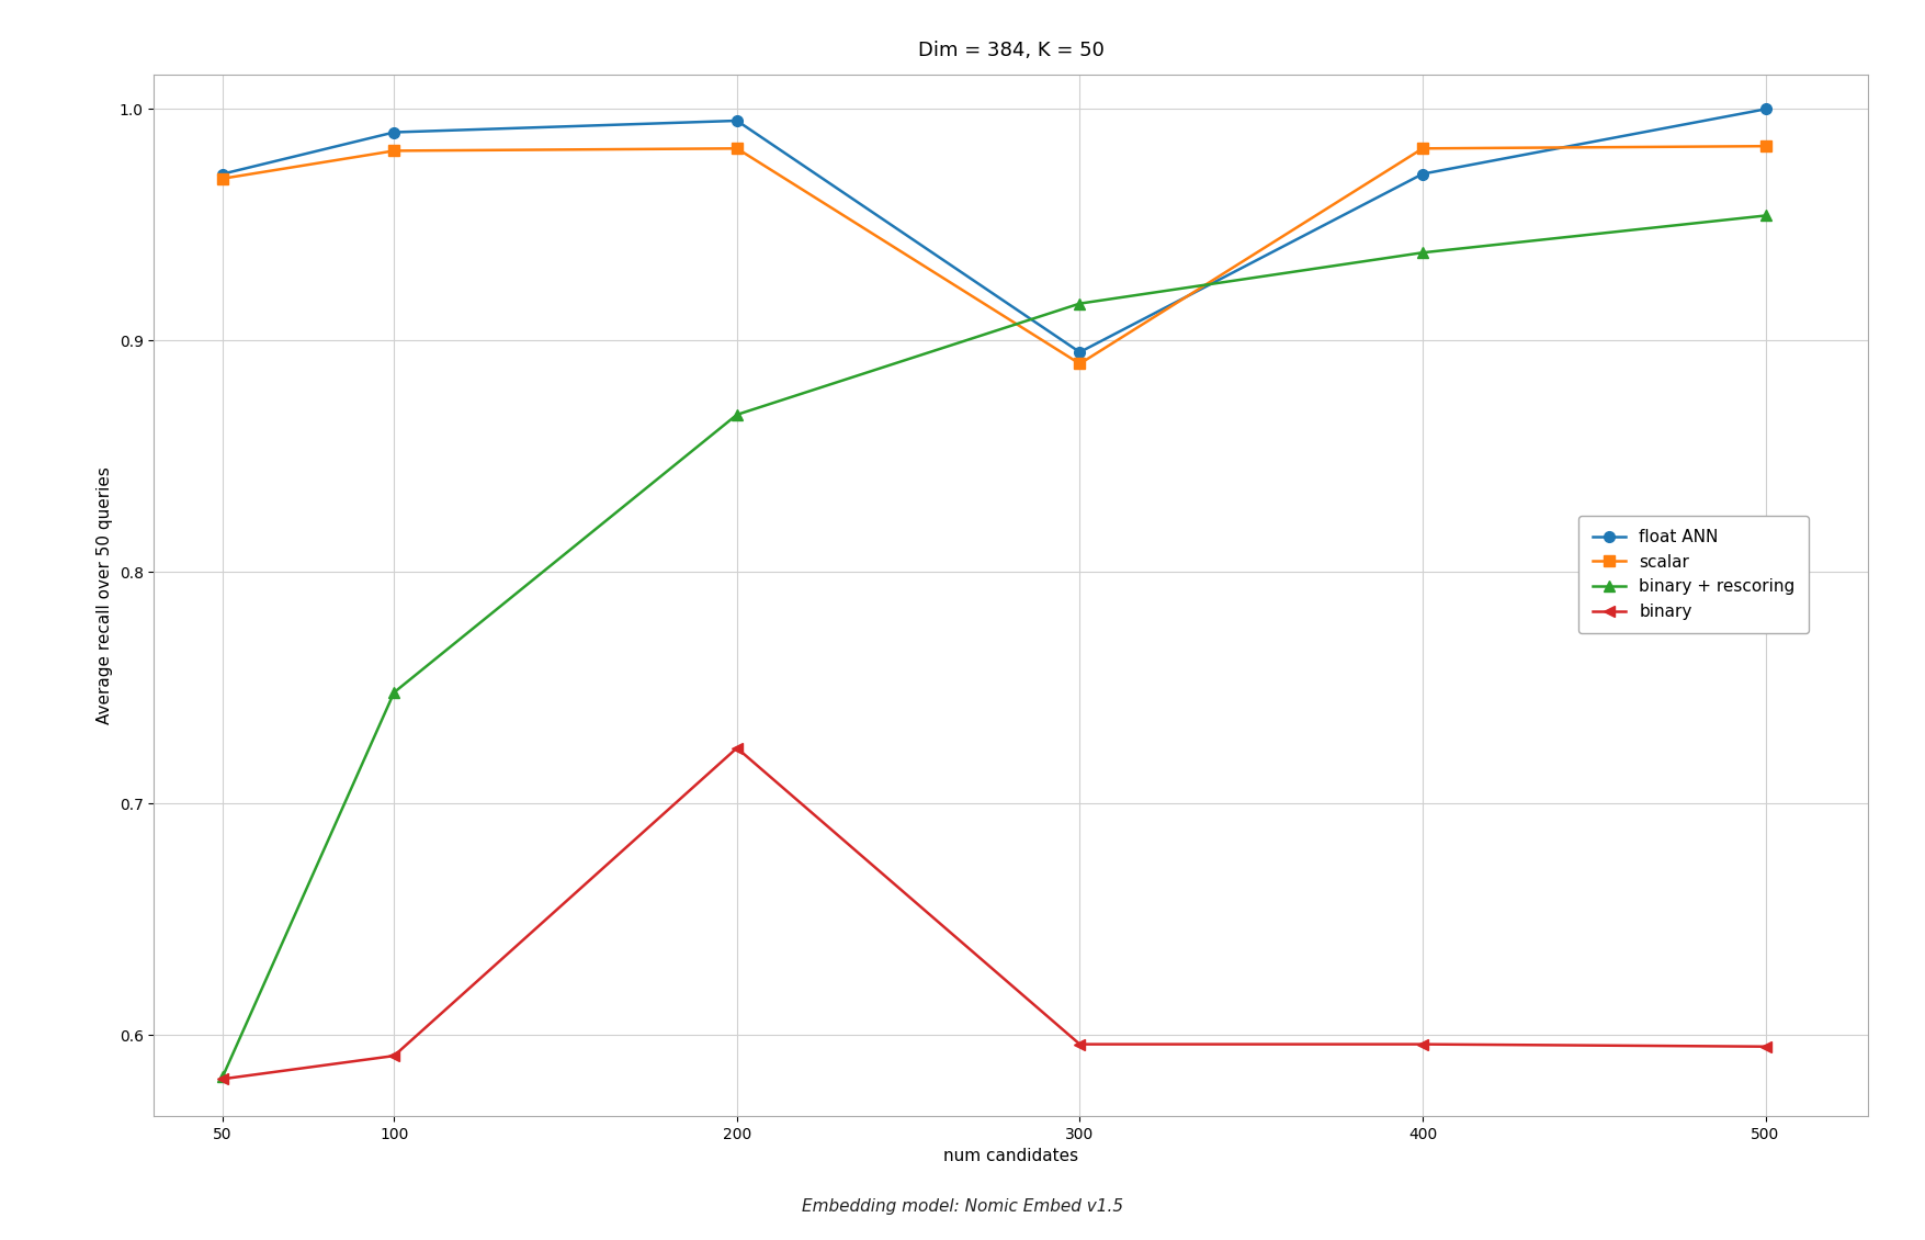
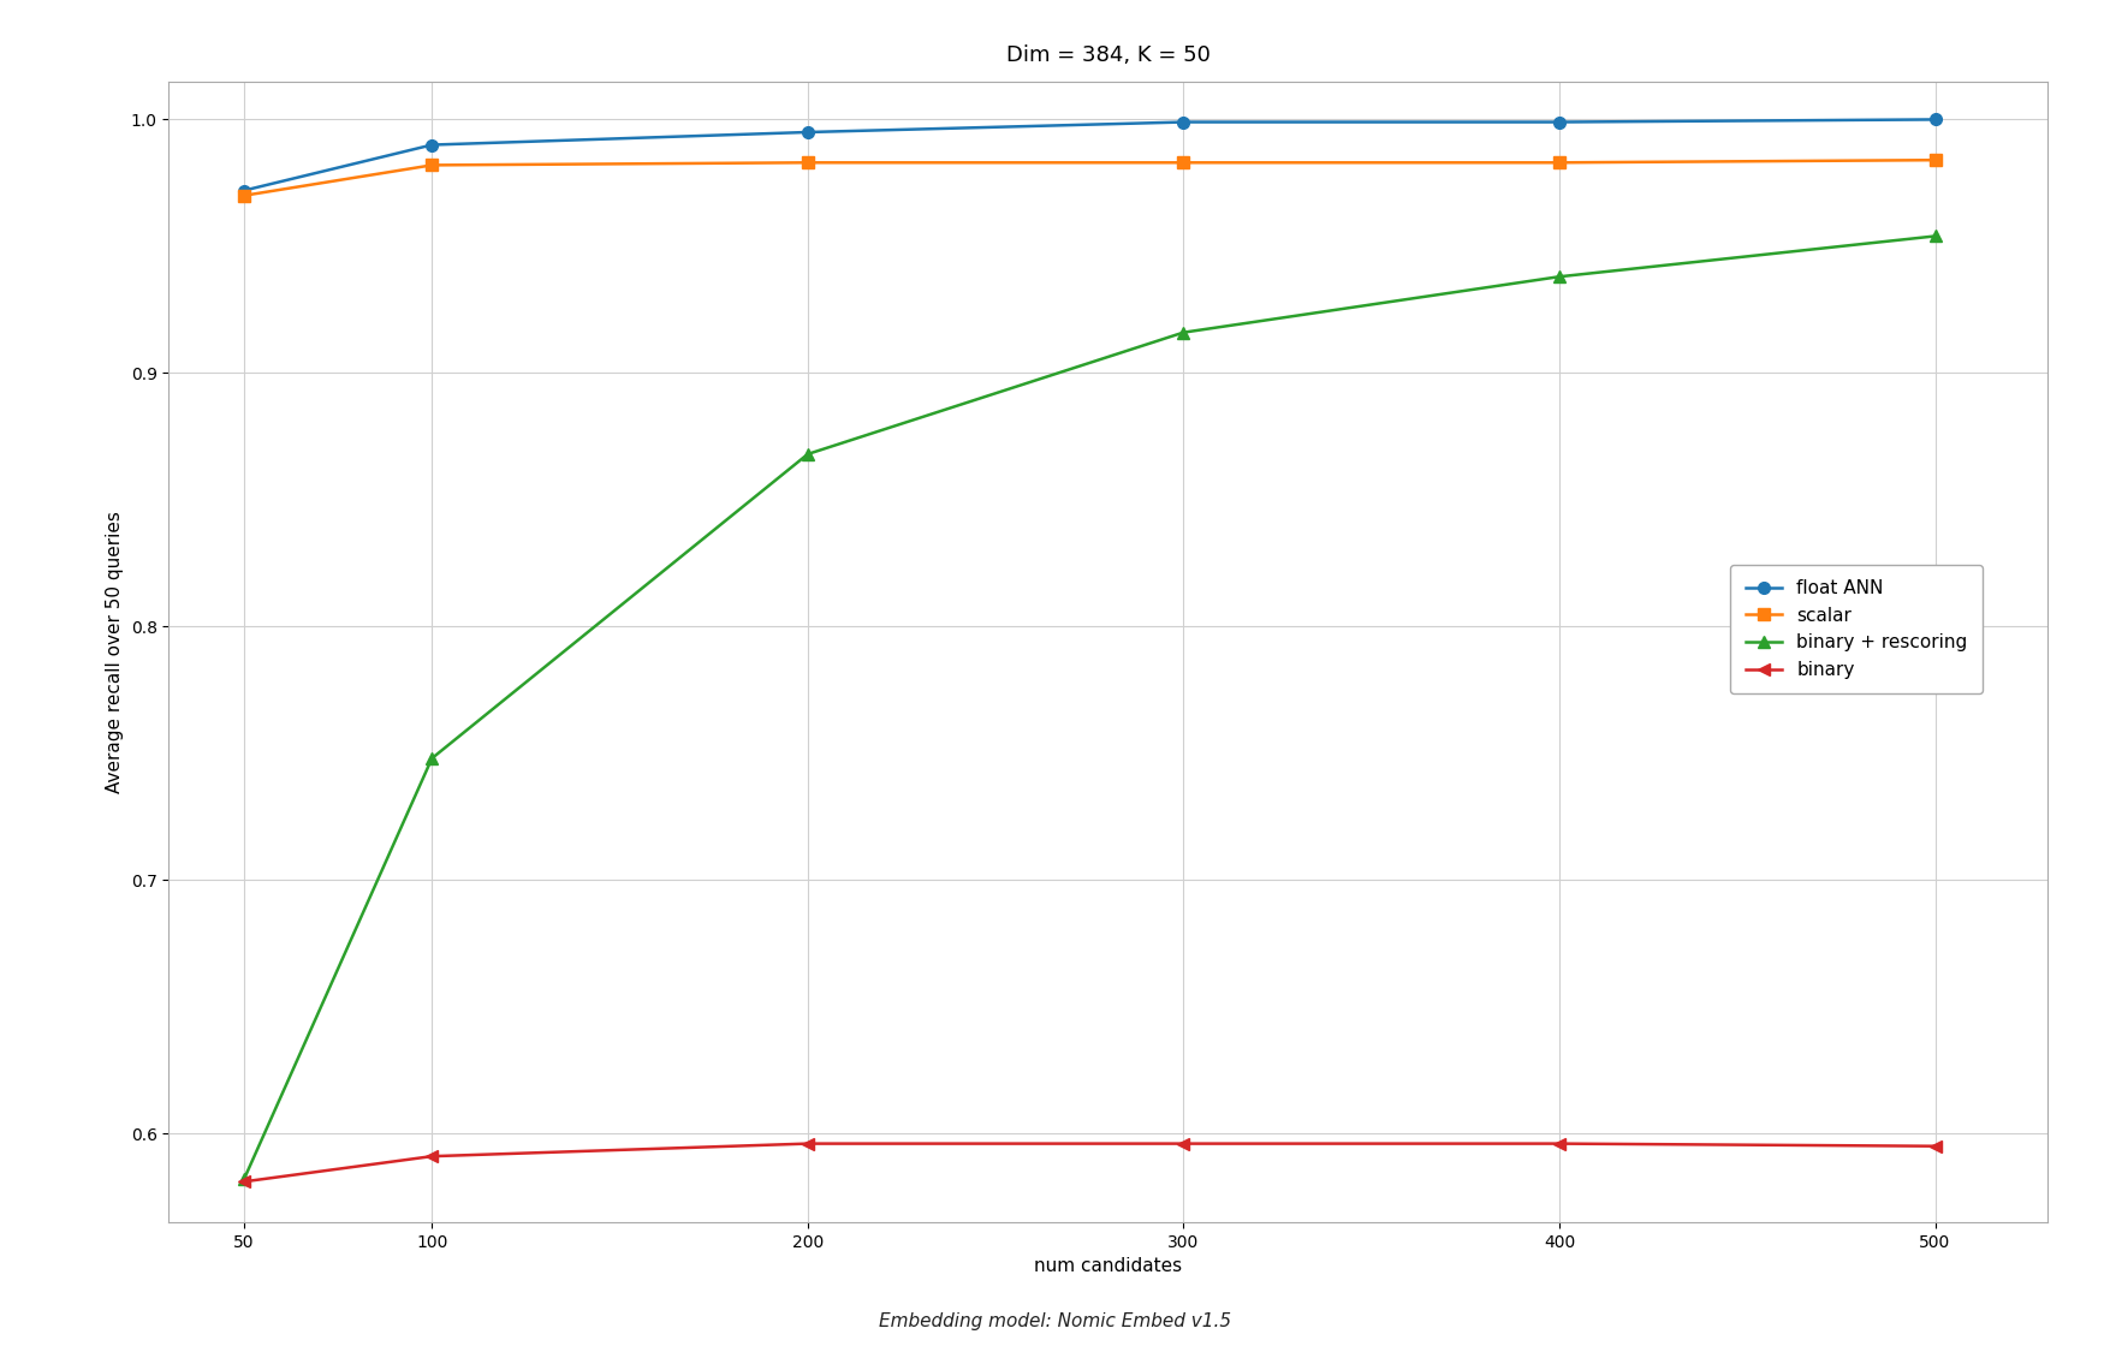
binary/200: 0.724 -> 0.596
float ANN/300: 0.895 -> 0.999
scalar/300: 0.890 -> 0.983
float ANN/400: 0.972 -> 0.999
